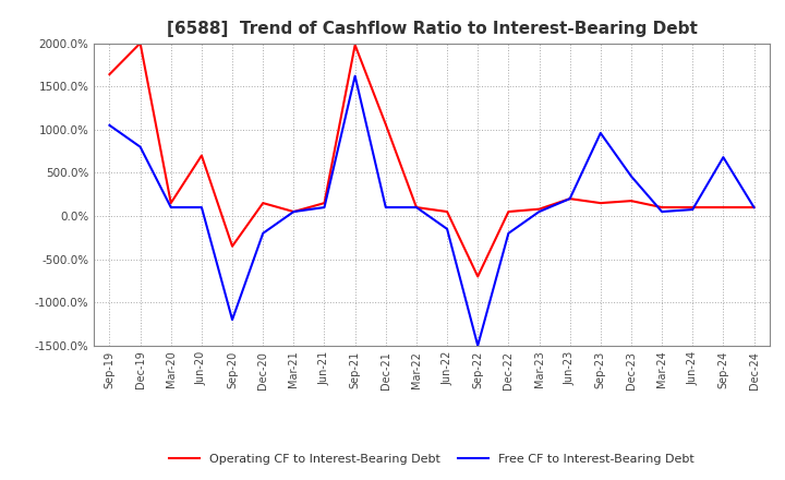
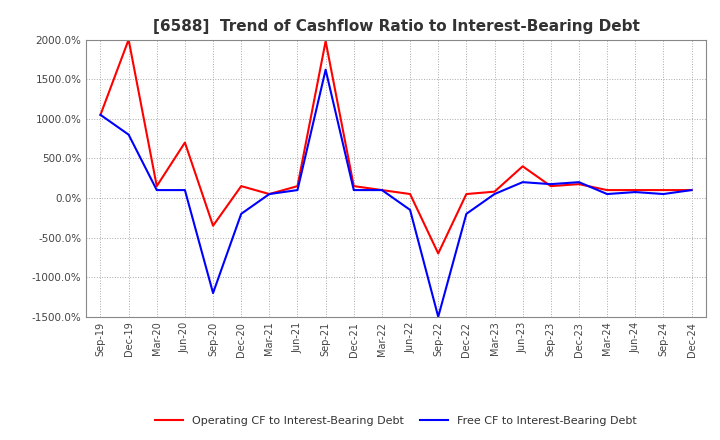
Operating CF to Interest-Bearing Debt/Sep-19: 1640% -> 1050%
Operating CF to Interest-Bearing Debt/Dec-21: 1060% -> 150%
Operating CF to Interest-Bearing Debt/Jun-23: 200% -> 400%
Free CF to Interest-Bearing Debt/Sep-23: 960% -> 180%
Free CF to Interest-Bearing Debt/Dec-23: 460% -> 200%
Free CF to Interest-Bearing Debt/Sep-24: 680% -> 50%
